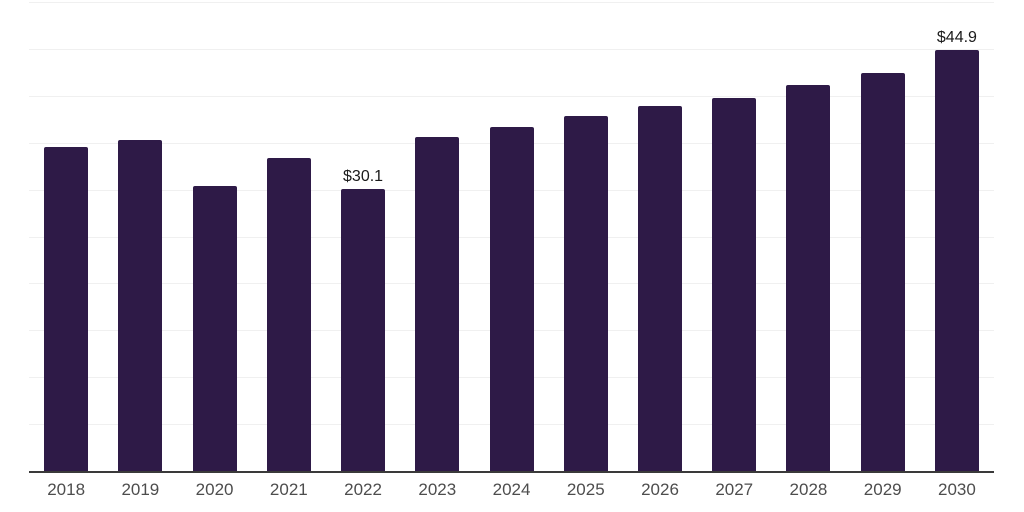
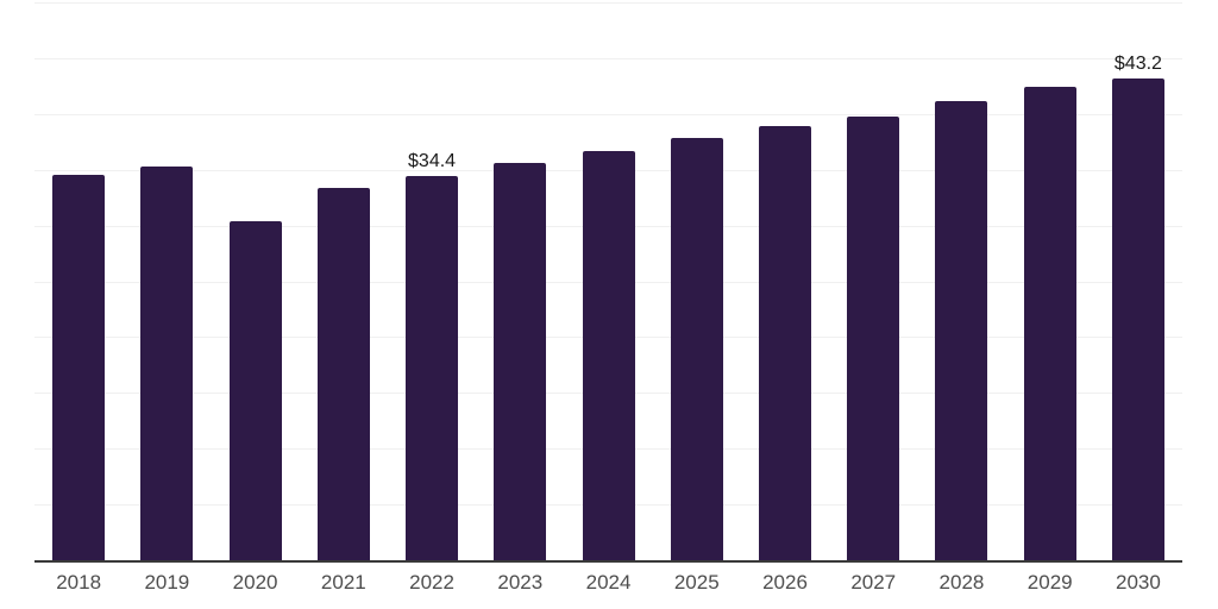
2022: $30.1 -> $34.4
2030: $44.9 -> $43.2
